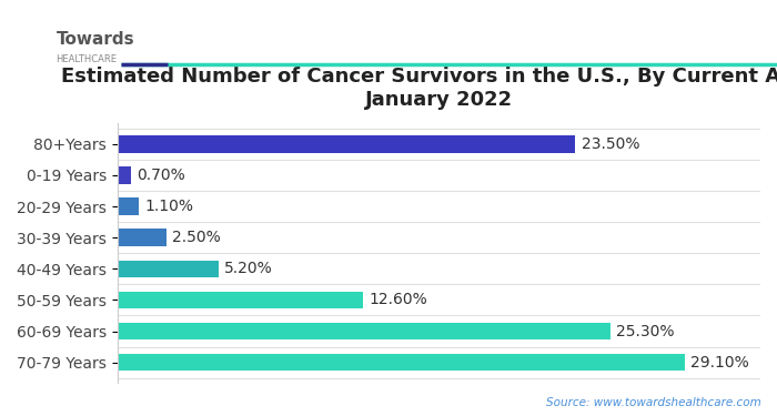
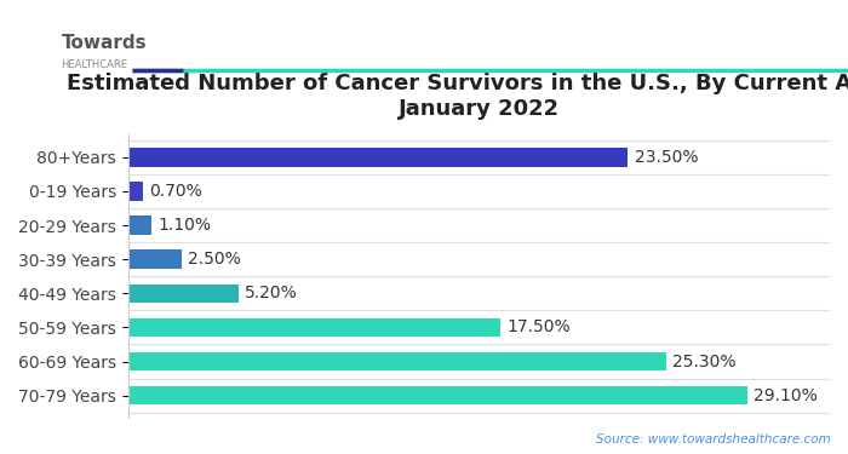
50-59 Years: 12.60% -> 17.50%
